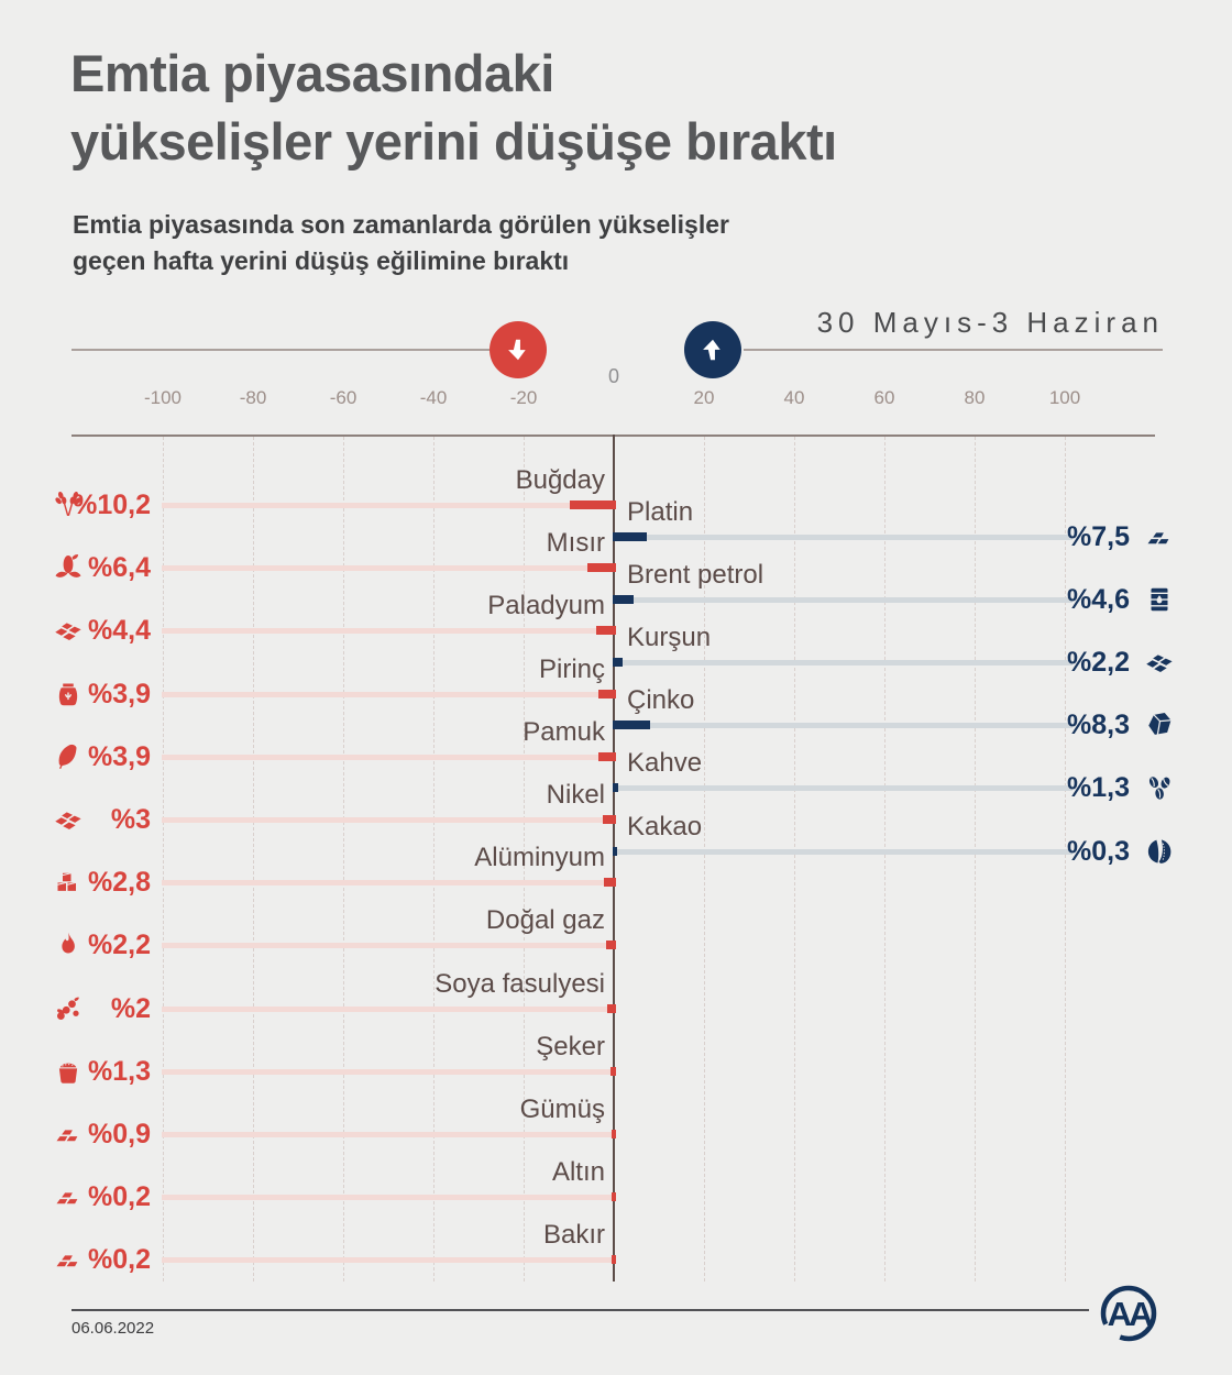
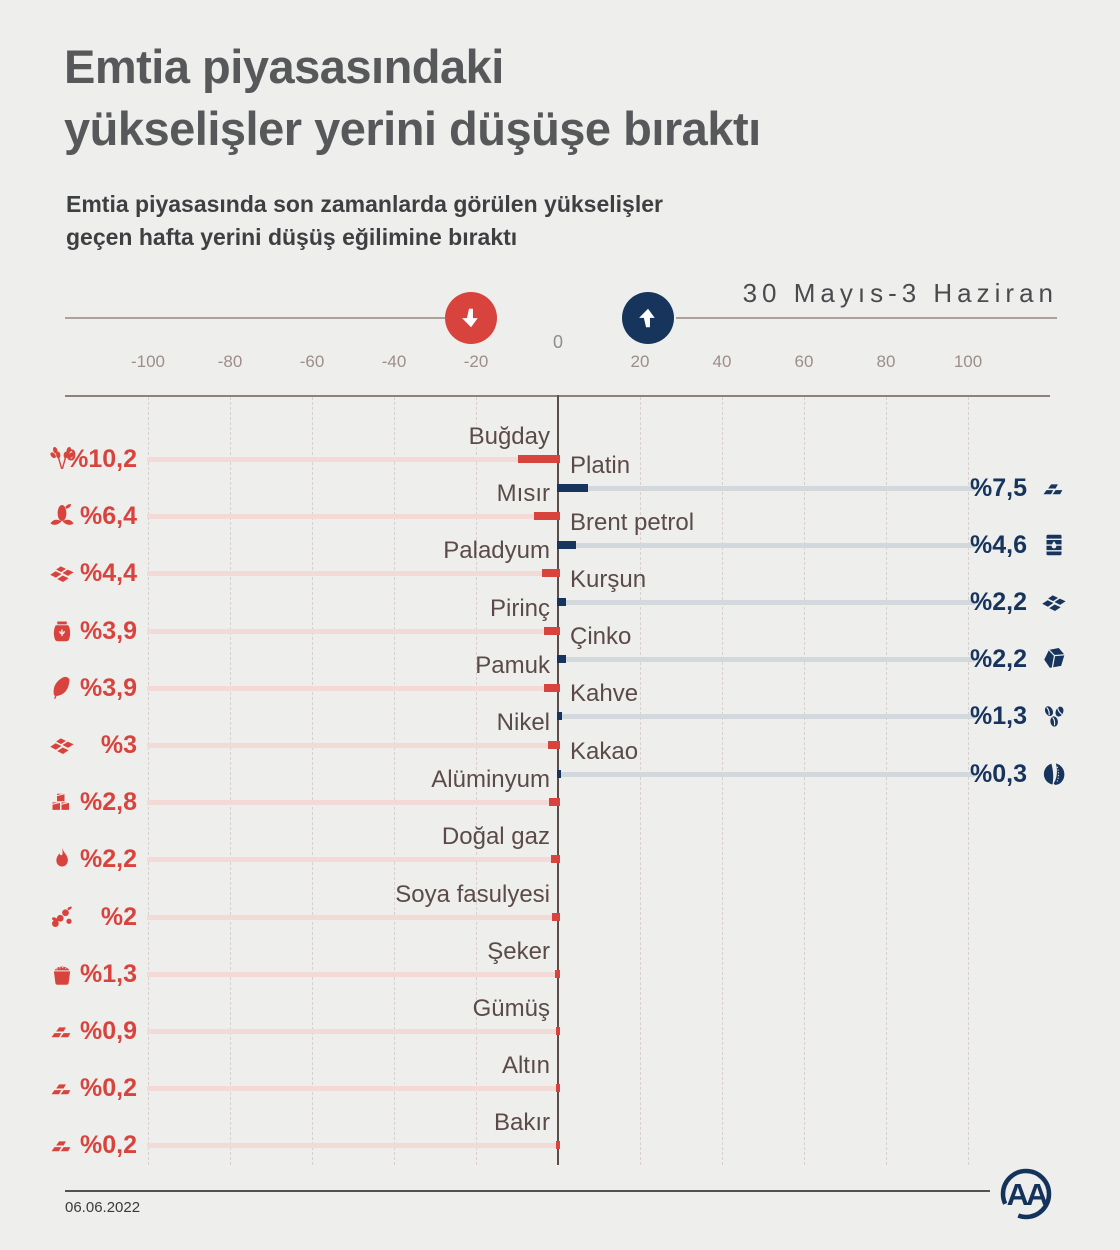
Çinko: 8,3 -> 2,2
